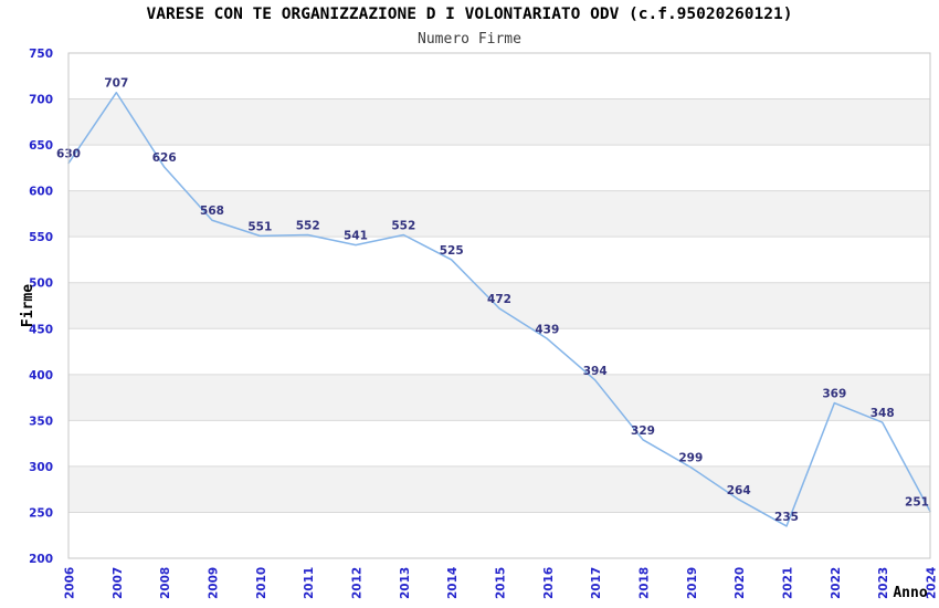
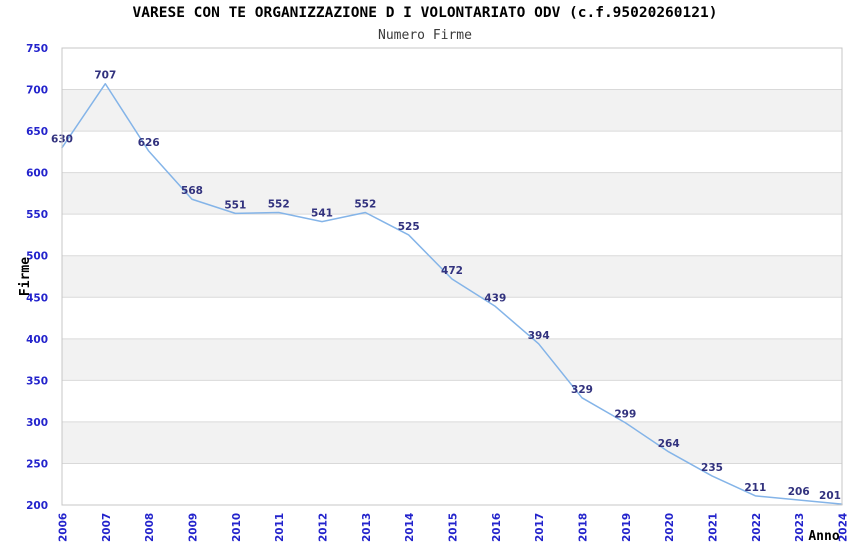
2022: 369 -> 211
2023: 348 -> 206
2024: 251 -> 201
